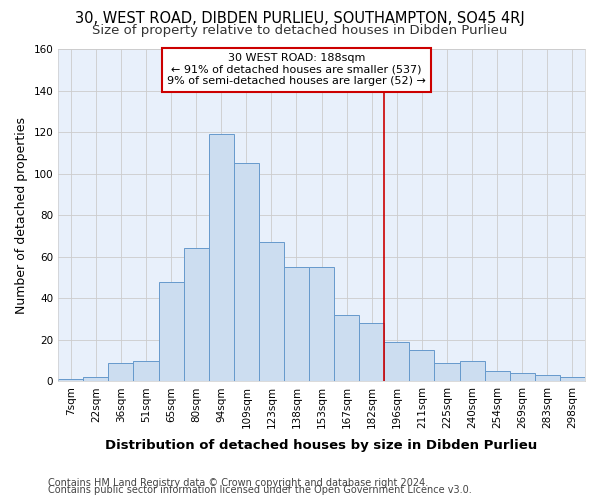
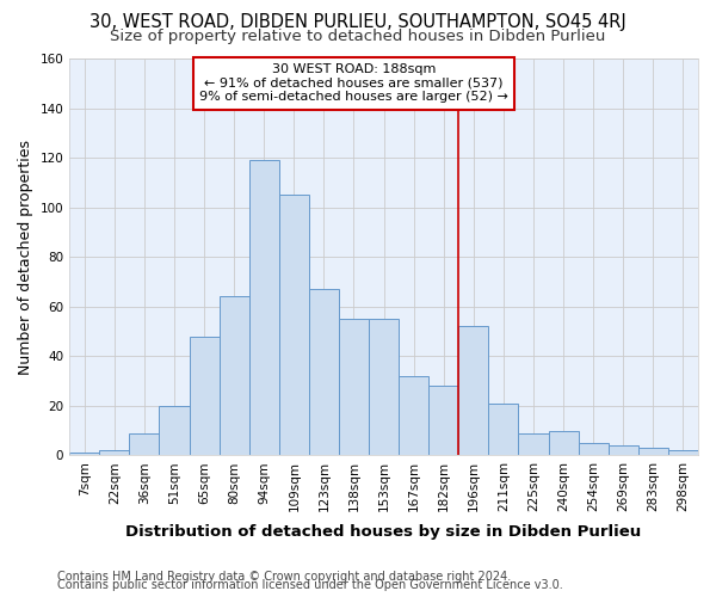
51sqm: 10 -> 20
196sqm: 19 -> 52
211sqm: 15 -> 21
